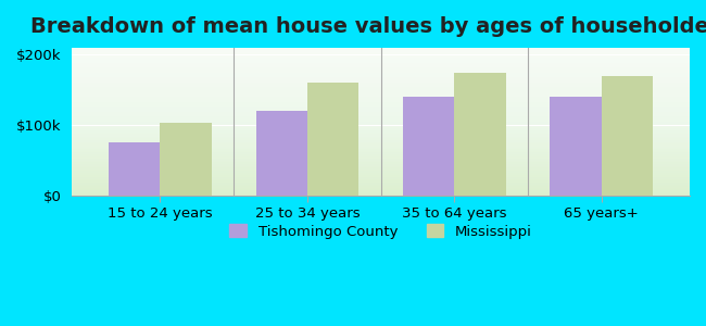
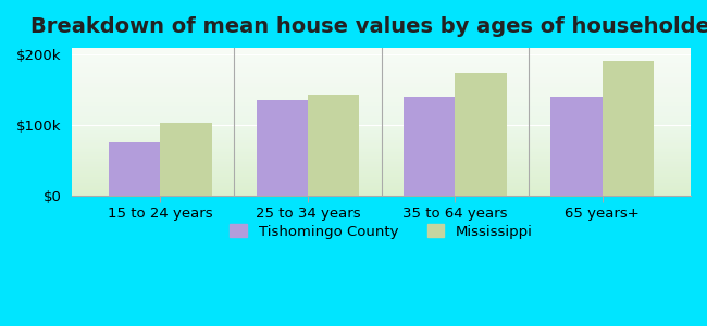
Tishomingo County/25 to 34 years: $120k -> $136k
Mississippi/25 to 34 years: $160k -> $144k
Mississippi/65 years+: $170k -> $192k
